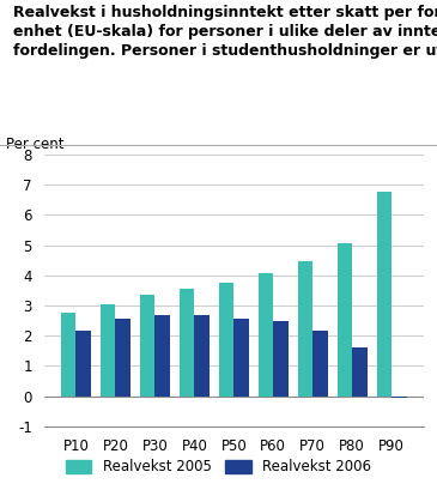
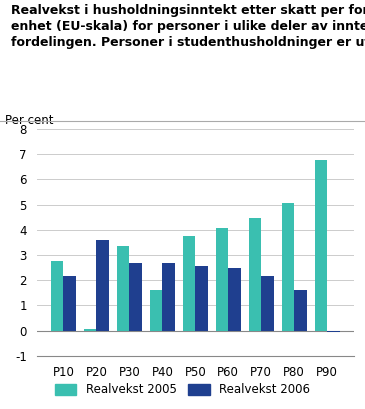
Realvekst 2005/P20: 3.05 -> 0.05
Realvekst 2006/P20: 2.58 -> 3.60
Realvekst 2005/P40: 3.57 -> 1.60
